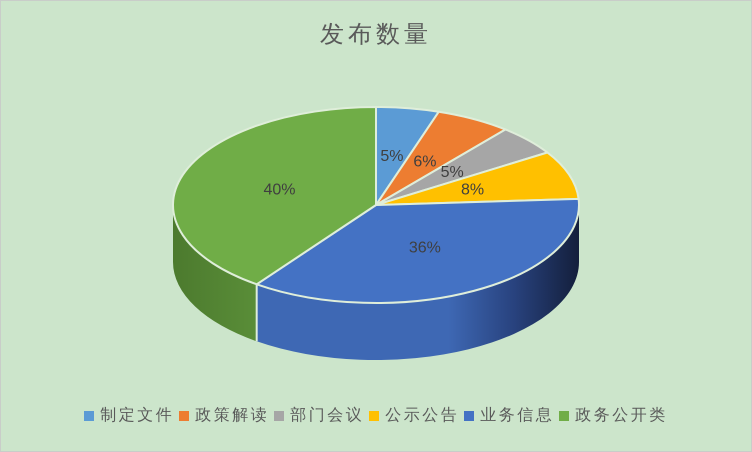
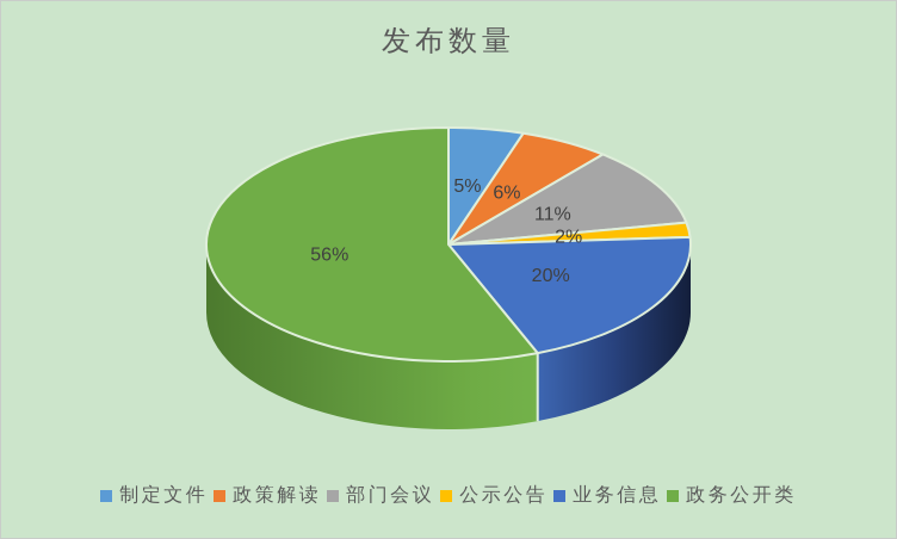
部门会议: 5% -> 11%
公示公告: 8% -> 2%
业务信息: 36% -> 20%
政务公开类: 40% -> 56%
